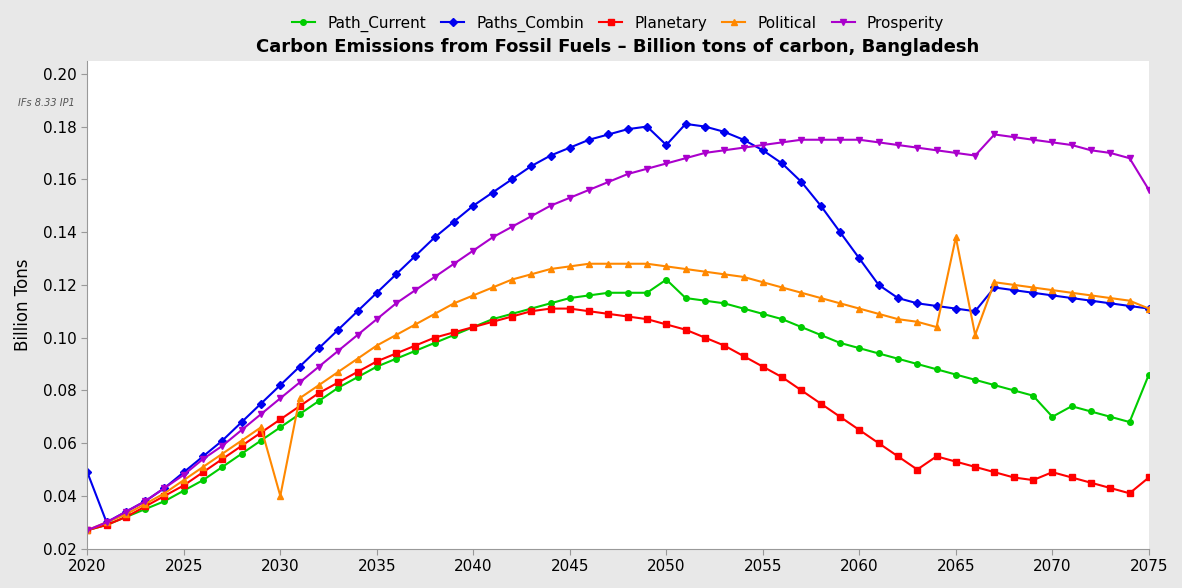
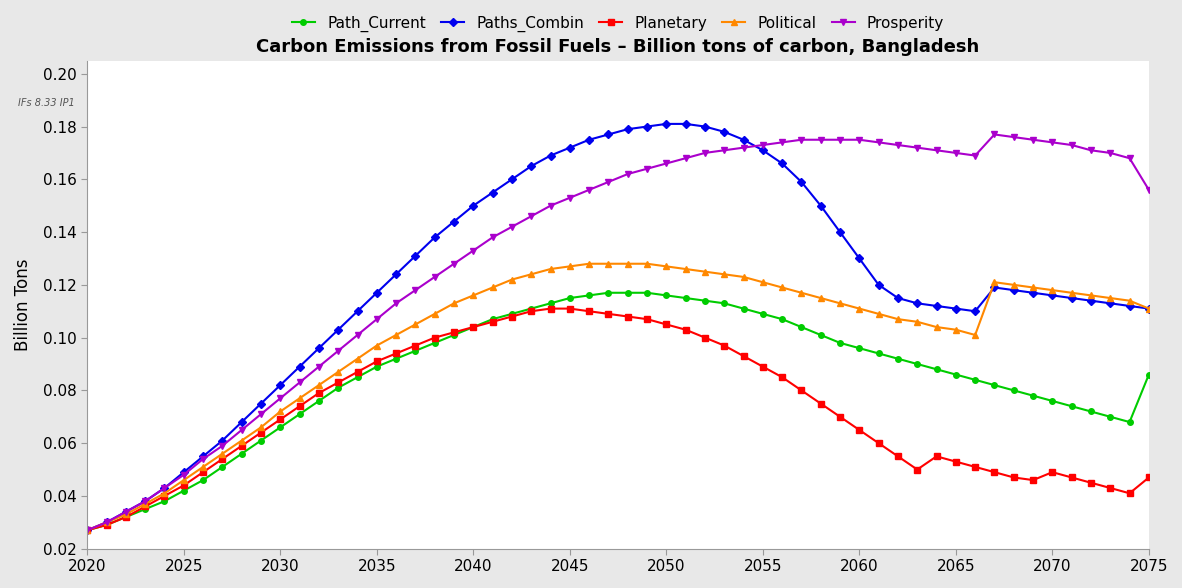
Paths_Combin/2020: 0.049 -> 0.027
Political/2030: 0.040 -> 0.072
Path_Current/2050: 0.122 -> 0.116
Paths_Combin/2050: 0.173 -> 0.181
Political/2065: 0.138 -> 0.103
Path_Current/2070: 0.070 -> 0.076
